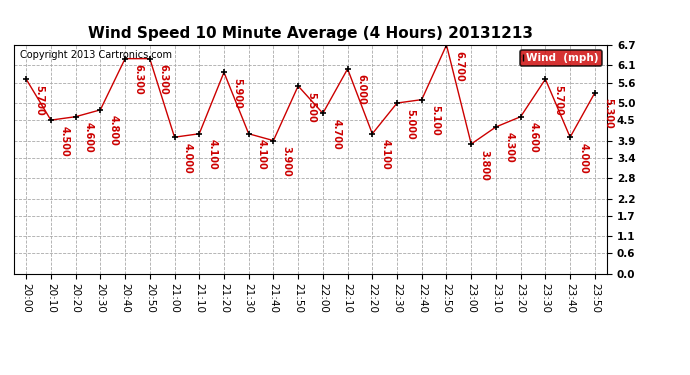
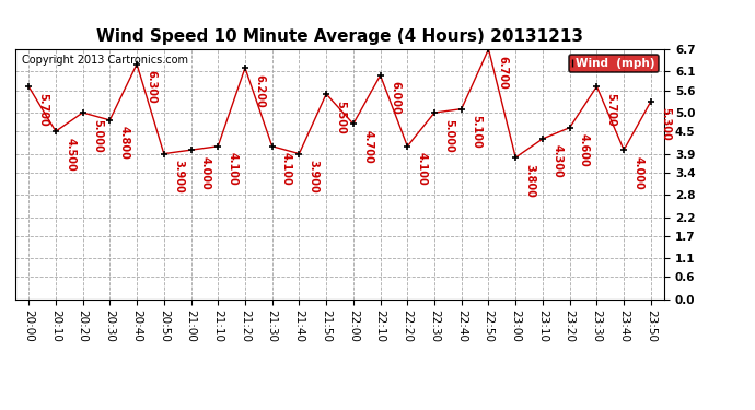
20:20: 4.600 -> 5.000
20:50: 6.300 -> 3.900
21:20: 5.900 -> 6.200
